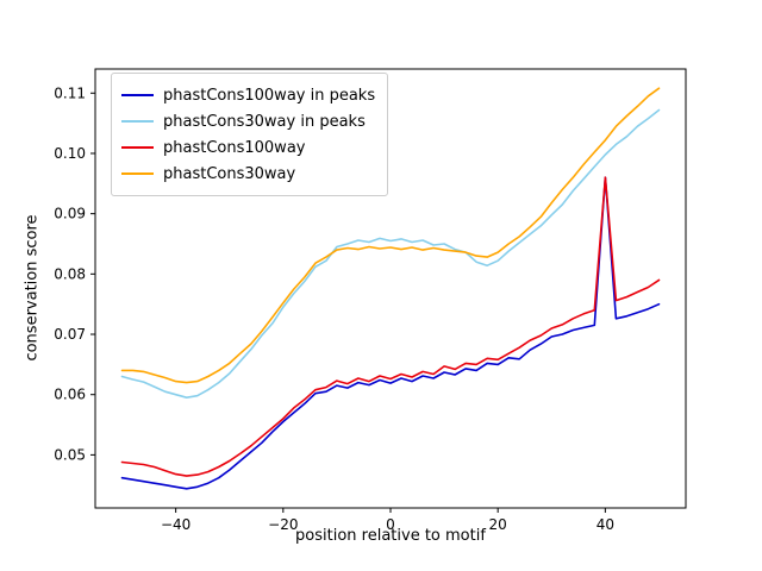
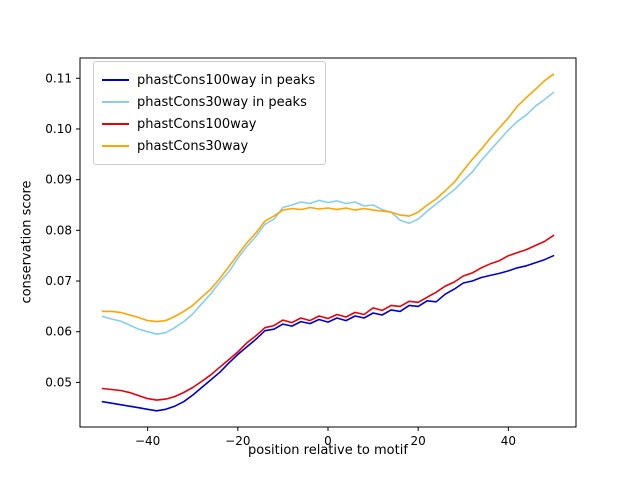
phastCons100way in peaks/40: 0.096 -> 0.072
phastCons100way/40: 0.096 -> 0.075
